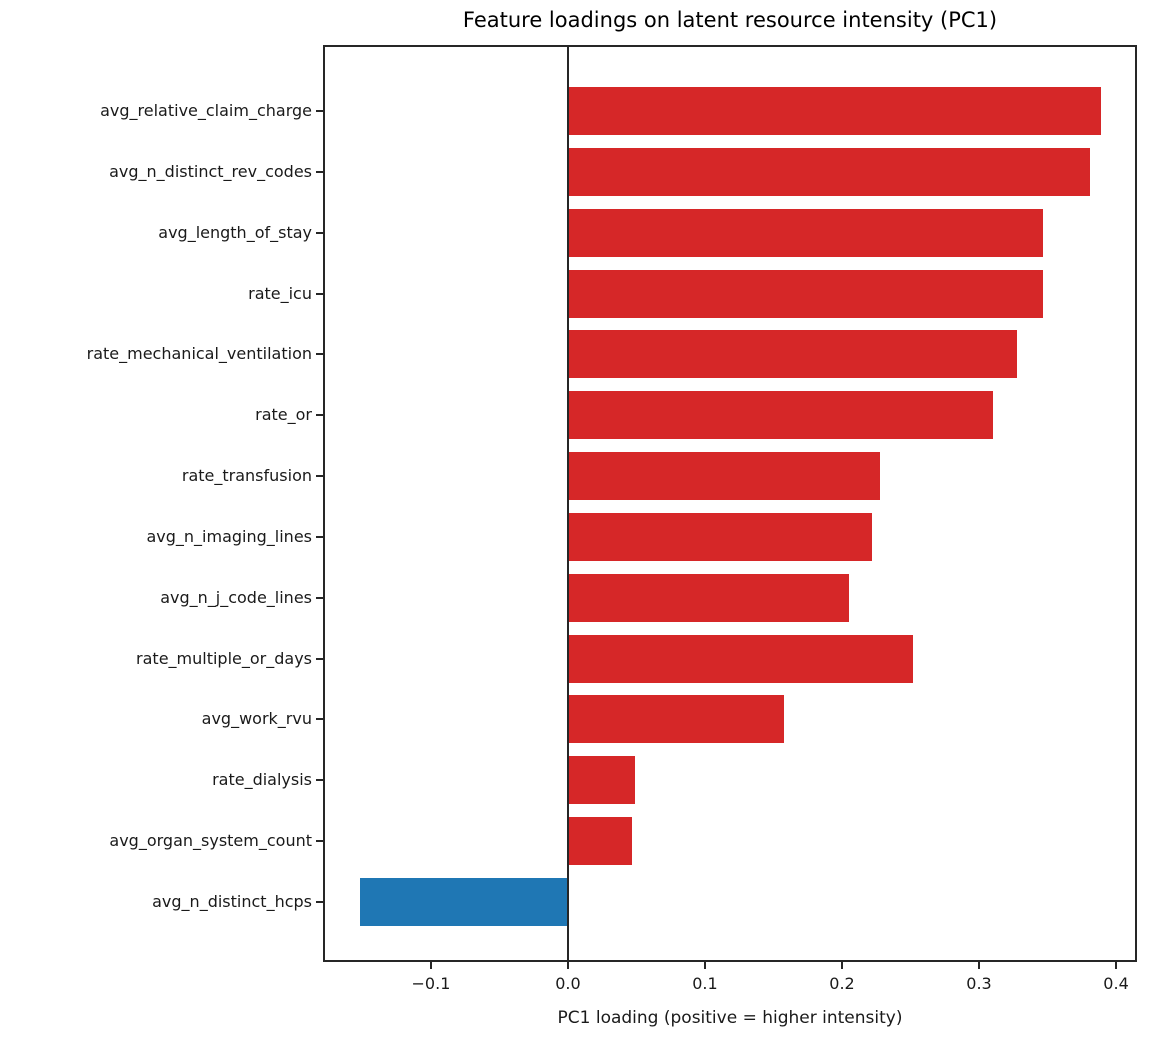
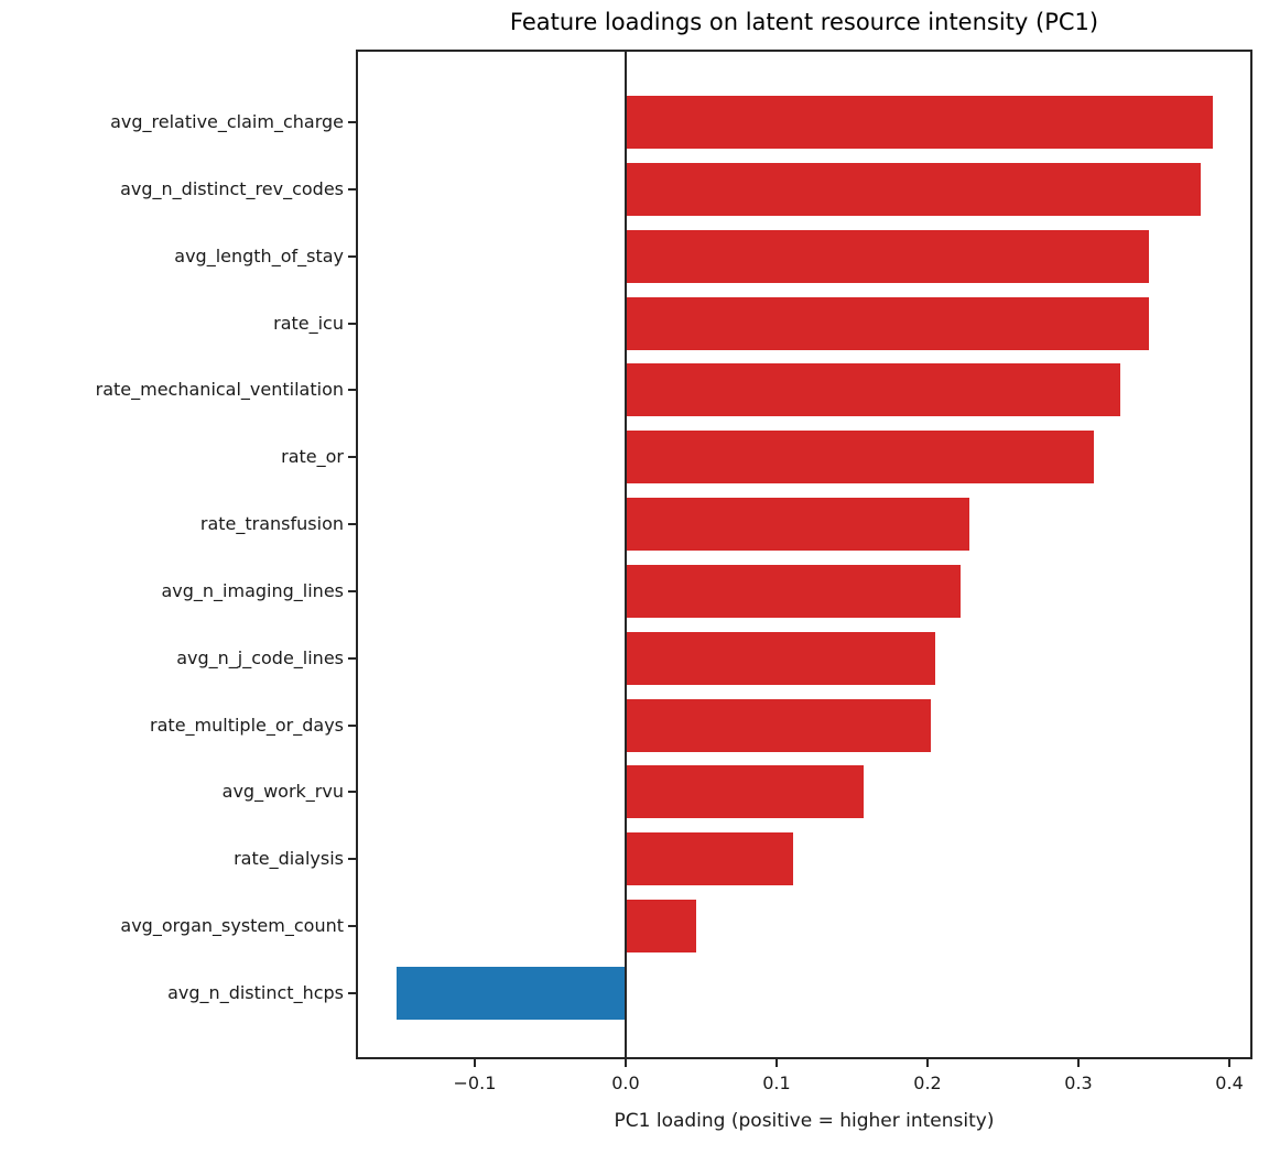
rate_multiple_or_days: 0.252 -> 0.202
rate_dialysis: 0.049 -> 0.111
